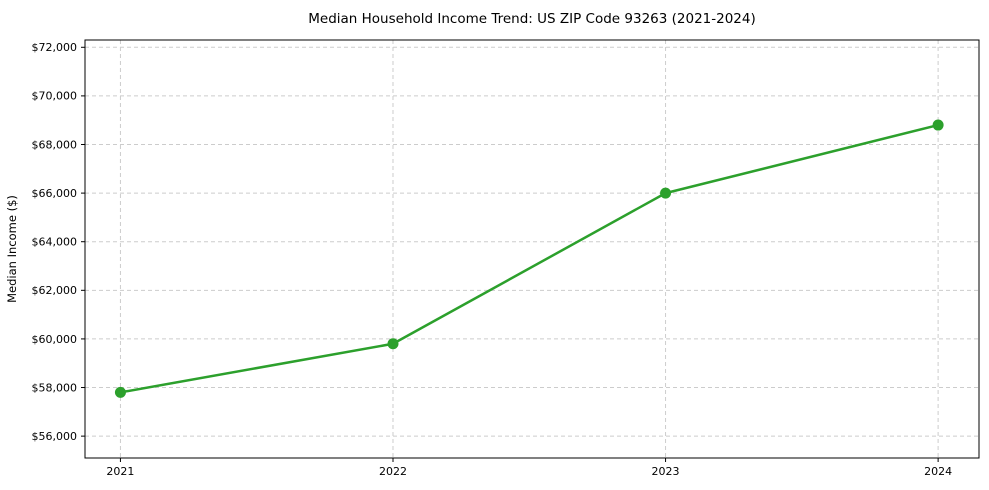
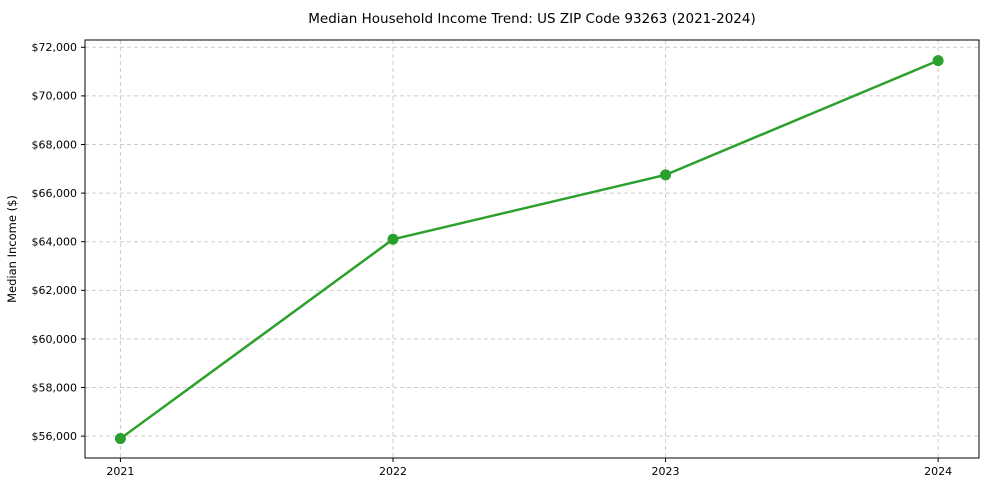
2021: $57800 -> $55900
2022: $59800 -> $64100
2023: $66000 -> $66800
2024: $68800 -> $71400
